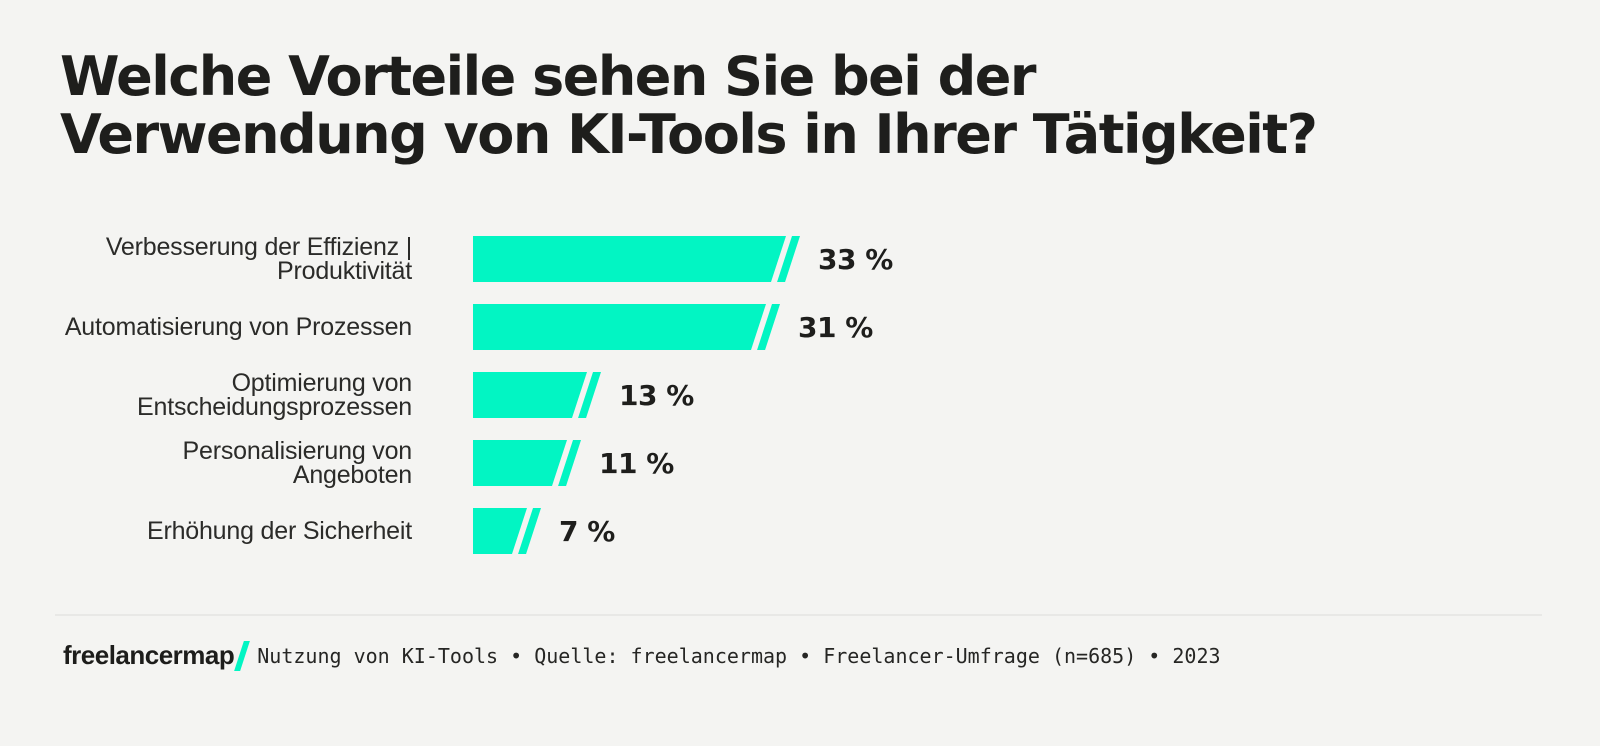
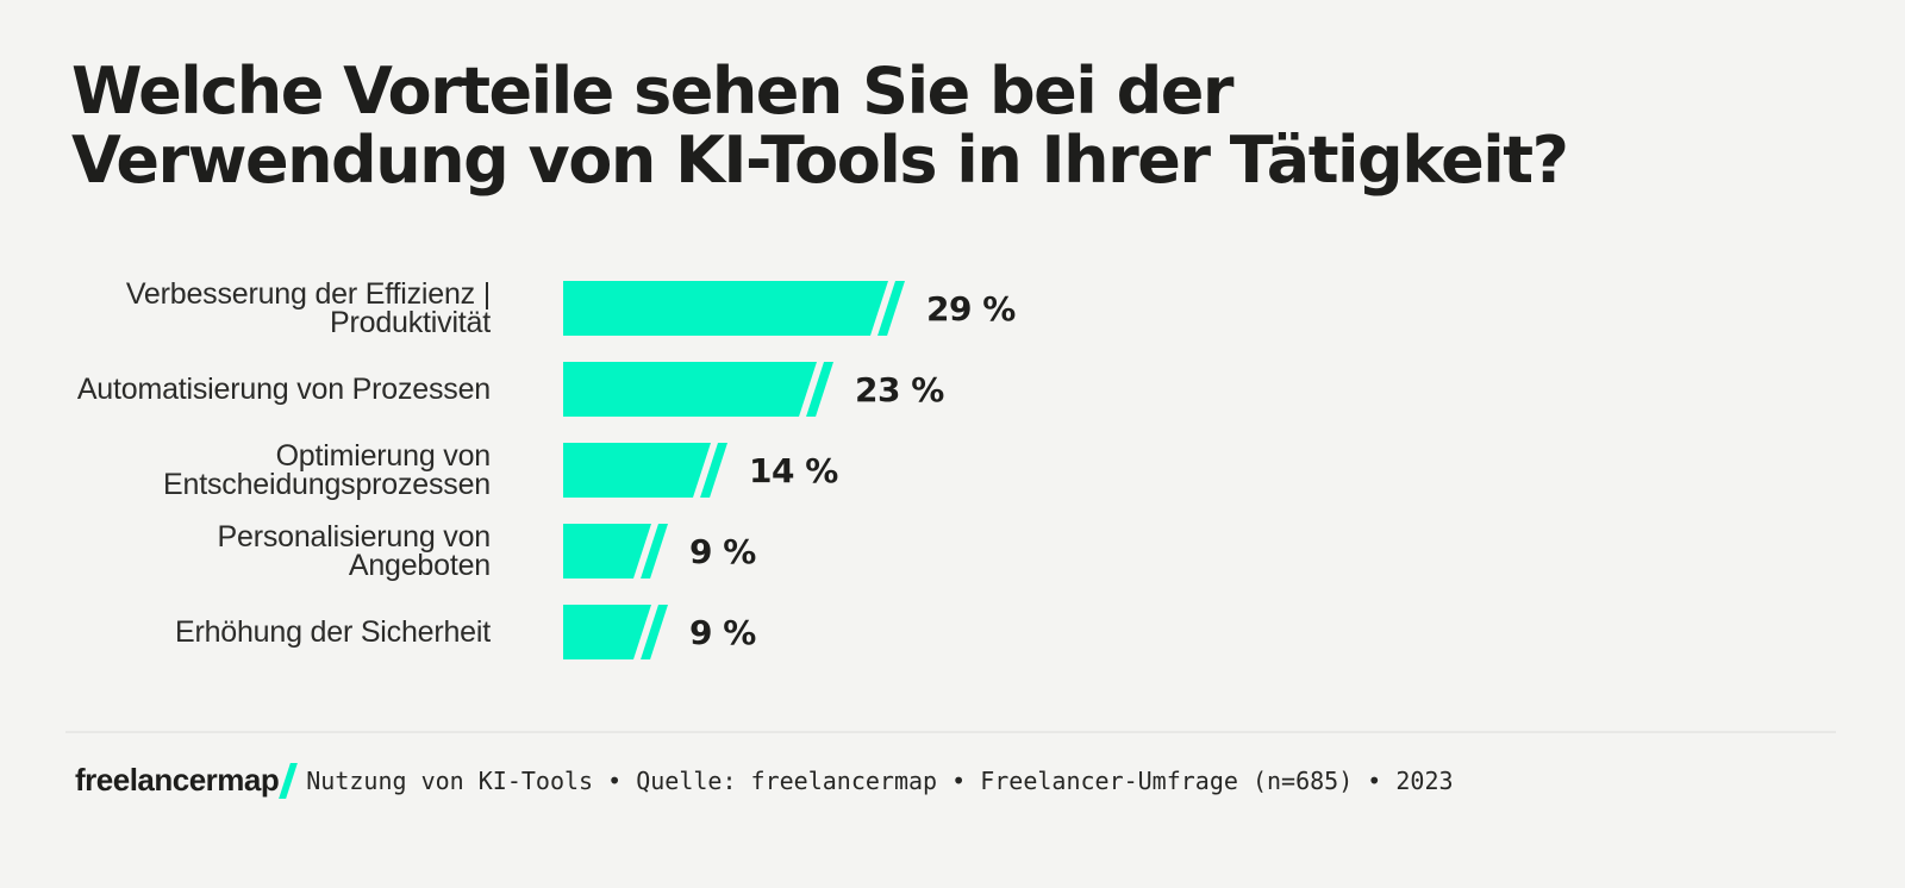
Verbesserung der Effizienz | Produktivität: 33 -> 29
Automatisierung von Prozessen: 31 -> 23
Optimierung von Entscheidungsprozessen: 13 -> 14
Personalisierung von Angeboten: 11 -> 9
Erhöhung der Sicherheit: 7 -> 9
